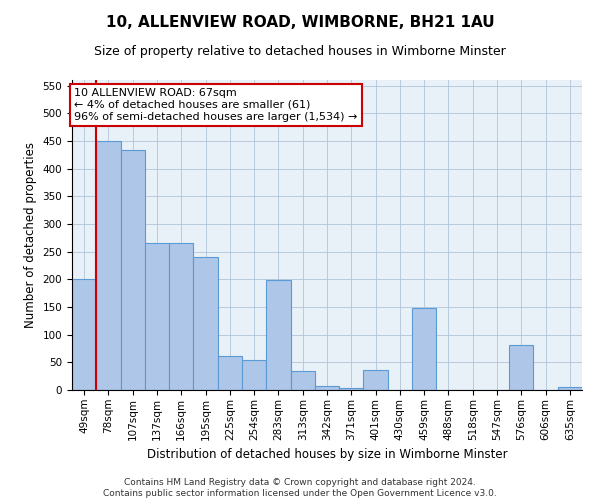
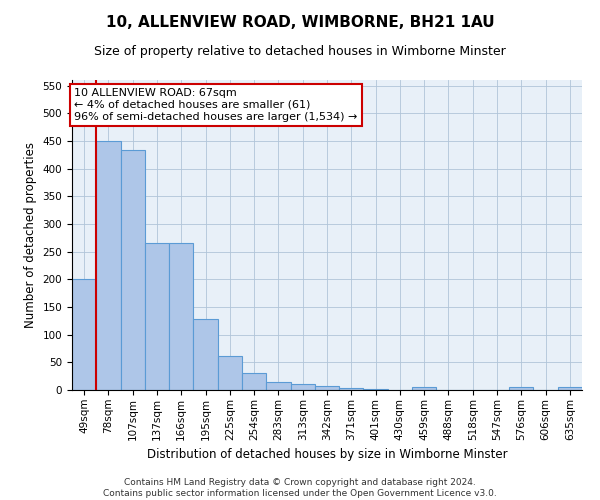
195sqm: 240 -> 128
254sqm: 54 -> 30
283sqm: 198 -> 15
313sqm: 34 -> 11
401sqm: 36 -> 2
459sqm: 148 -> 6
576sqm: 82 -> 5
